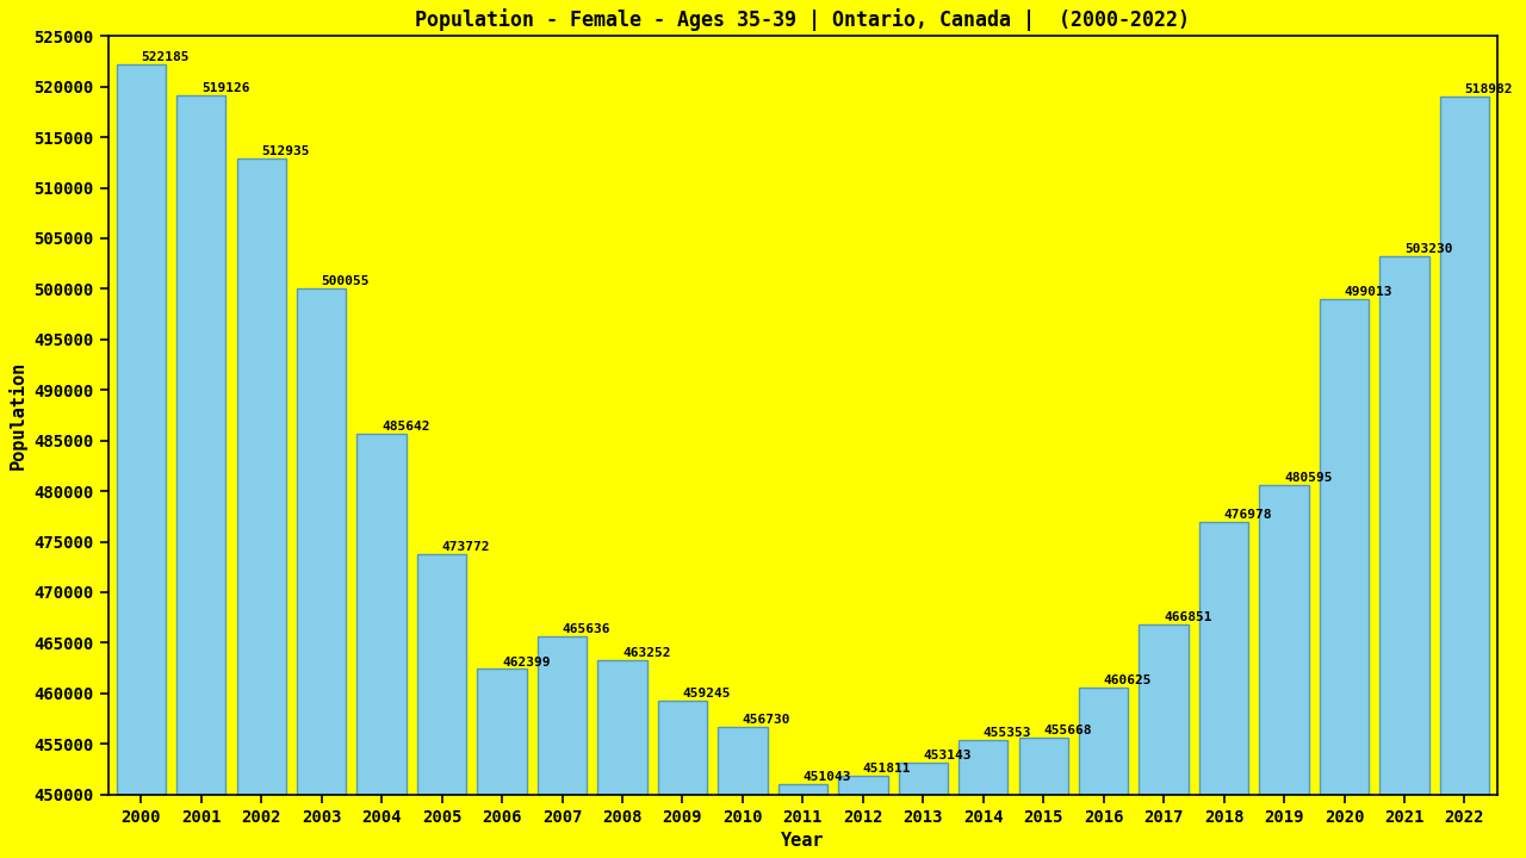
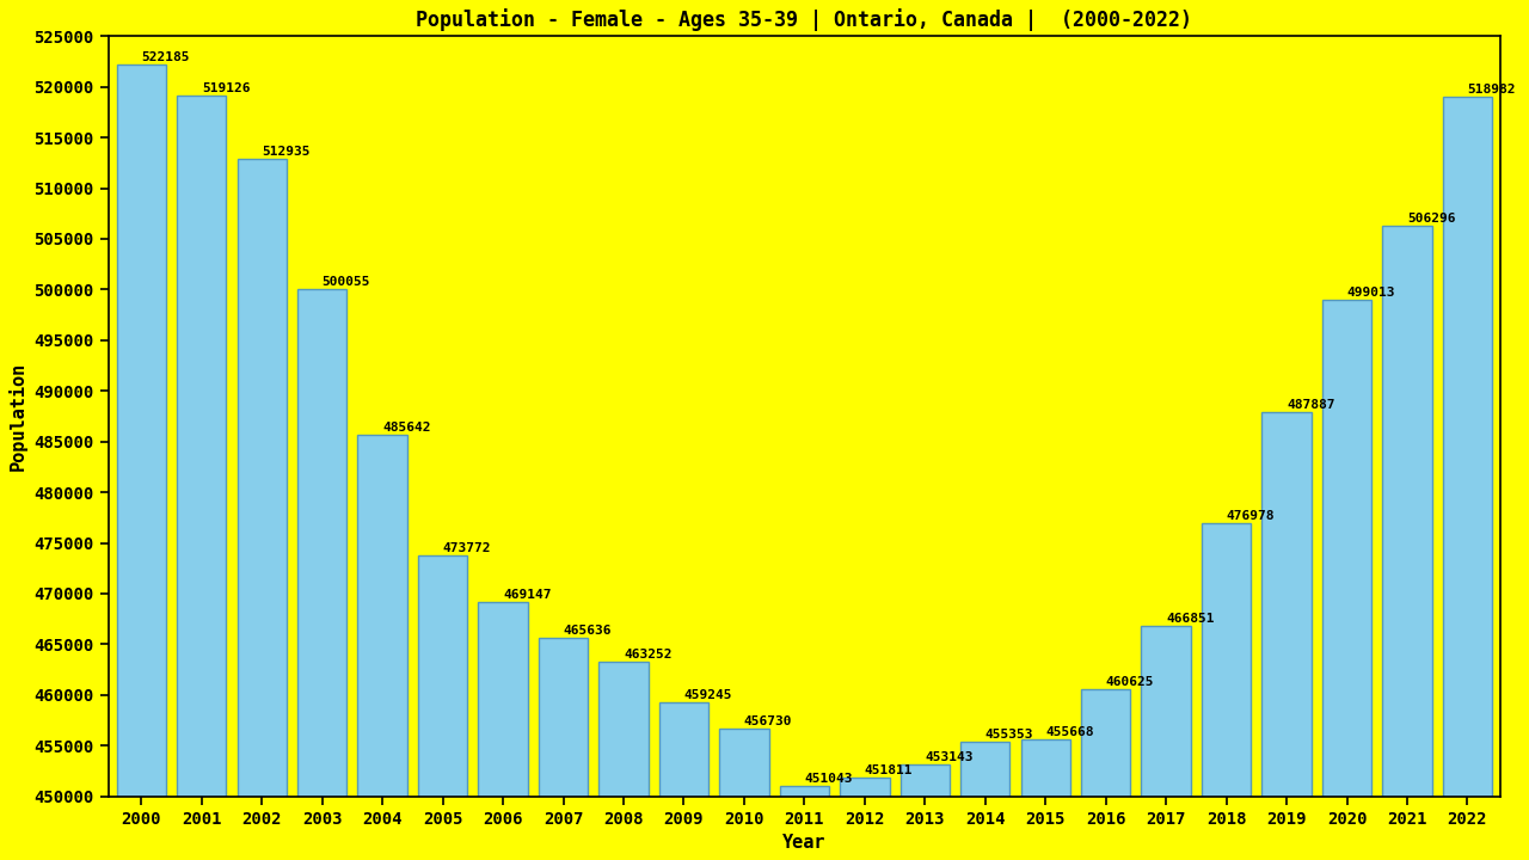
2006: 462399 -> 469147
2019: 480595 -> 487887
2021: 503230 -> 506296
